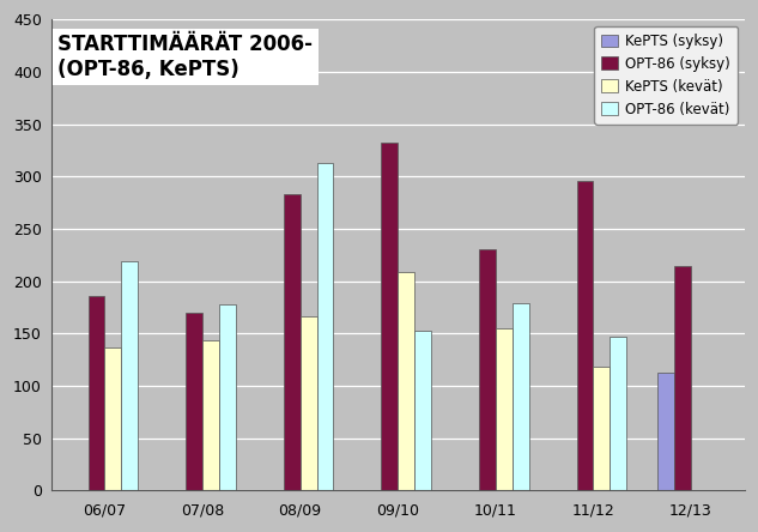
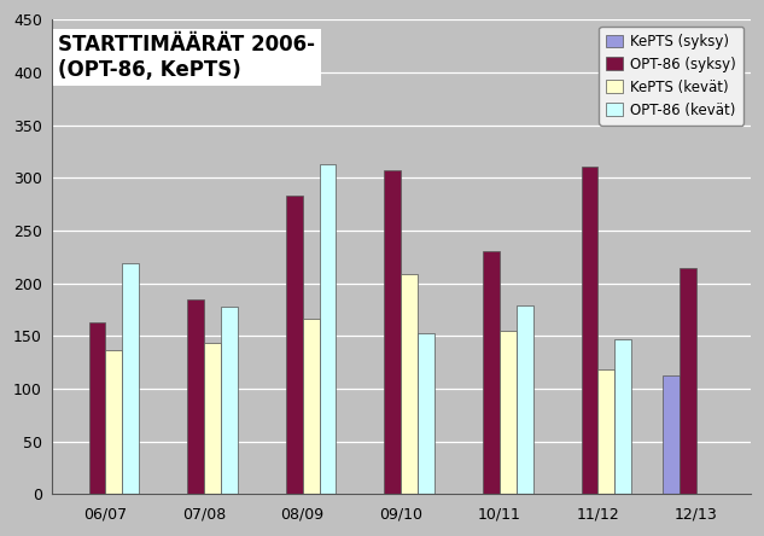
OPT-86 (syksy)/06/07: 186 -> 163
OPT-86 (syksy)/07/08: 170 -> 185
OPT-86 (syksy)/09/10: 332 -> 307
OPT-86 (syksy)/11/12: 296 -> 311
